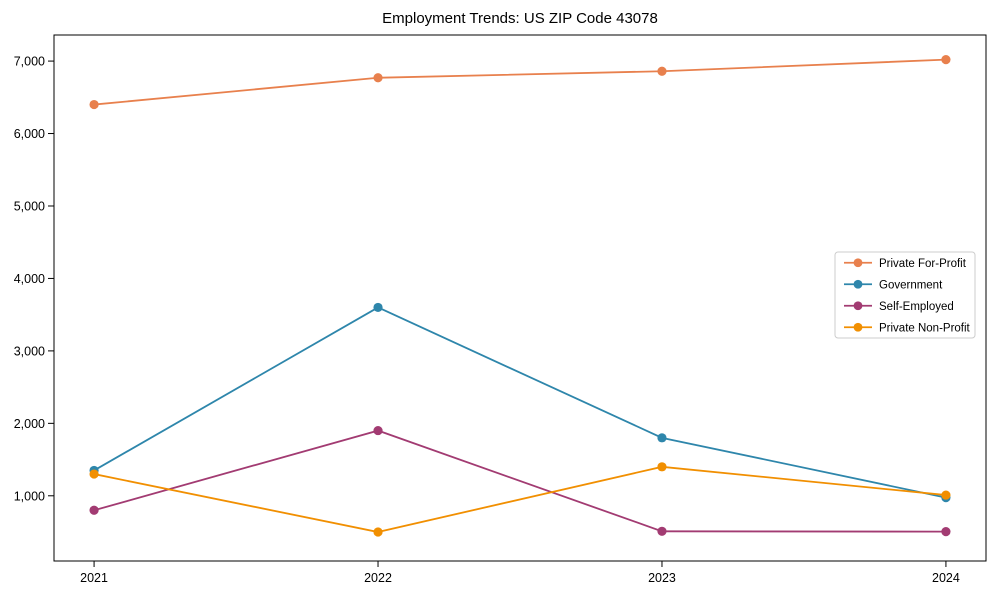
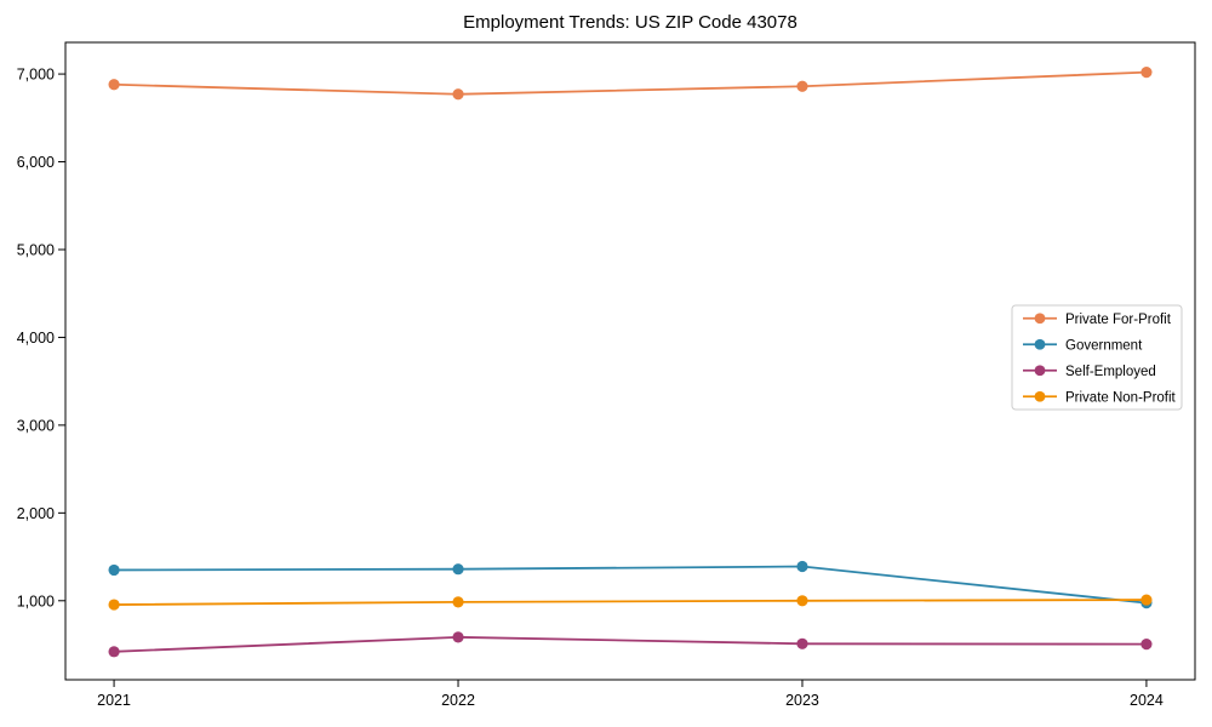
Private For-Profit/2021: 6400 -> 6900
Self-Employed/2021: 800 -> 400
Private Non-Profit/2021: 1300 -> 1000
Government/2022: 3600 -> 1400
Self-Employed/2022: 1900 -> 600
Private Non-Profit/2022: 500 -> 1000
Government/2023: 1800 -> 1400
Private Non-Profit/2023: 1400 -> 1000
